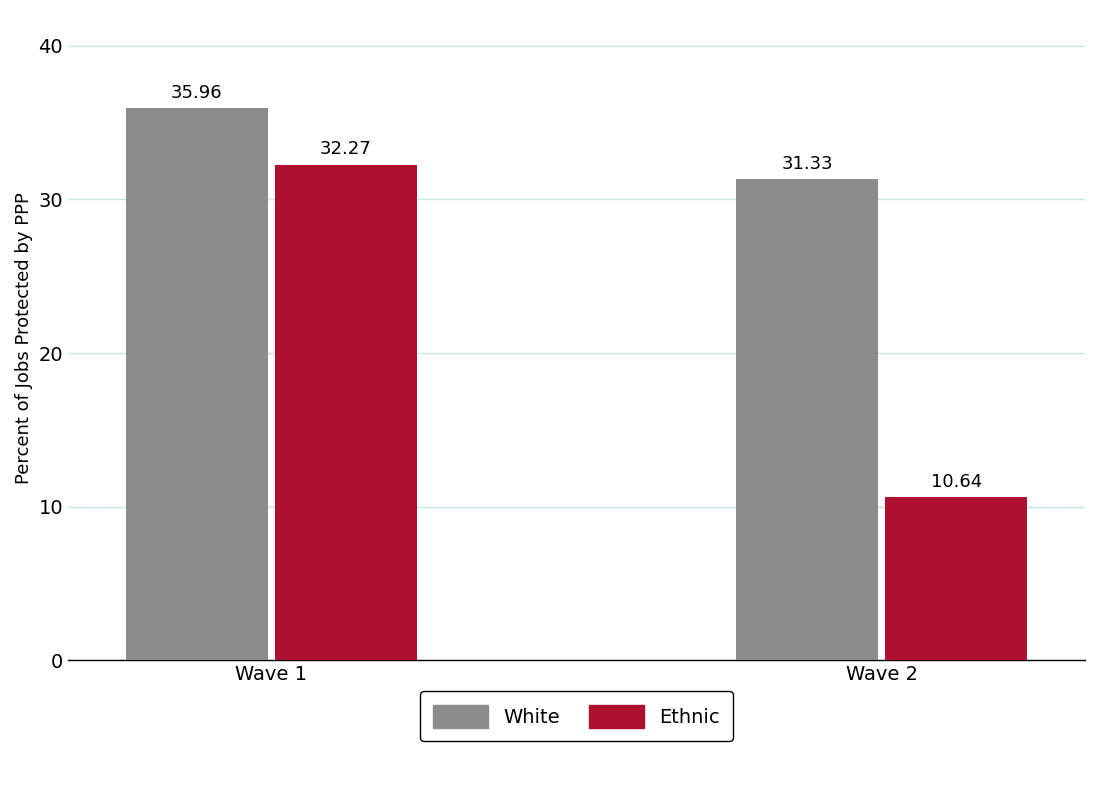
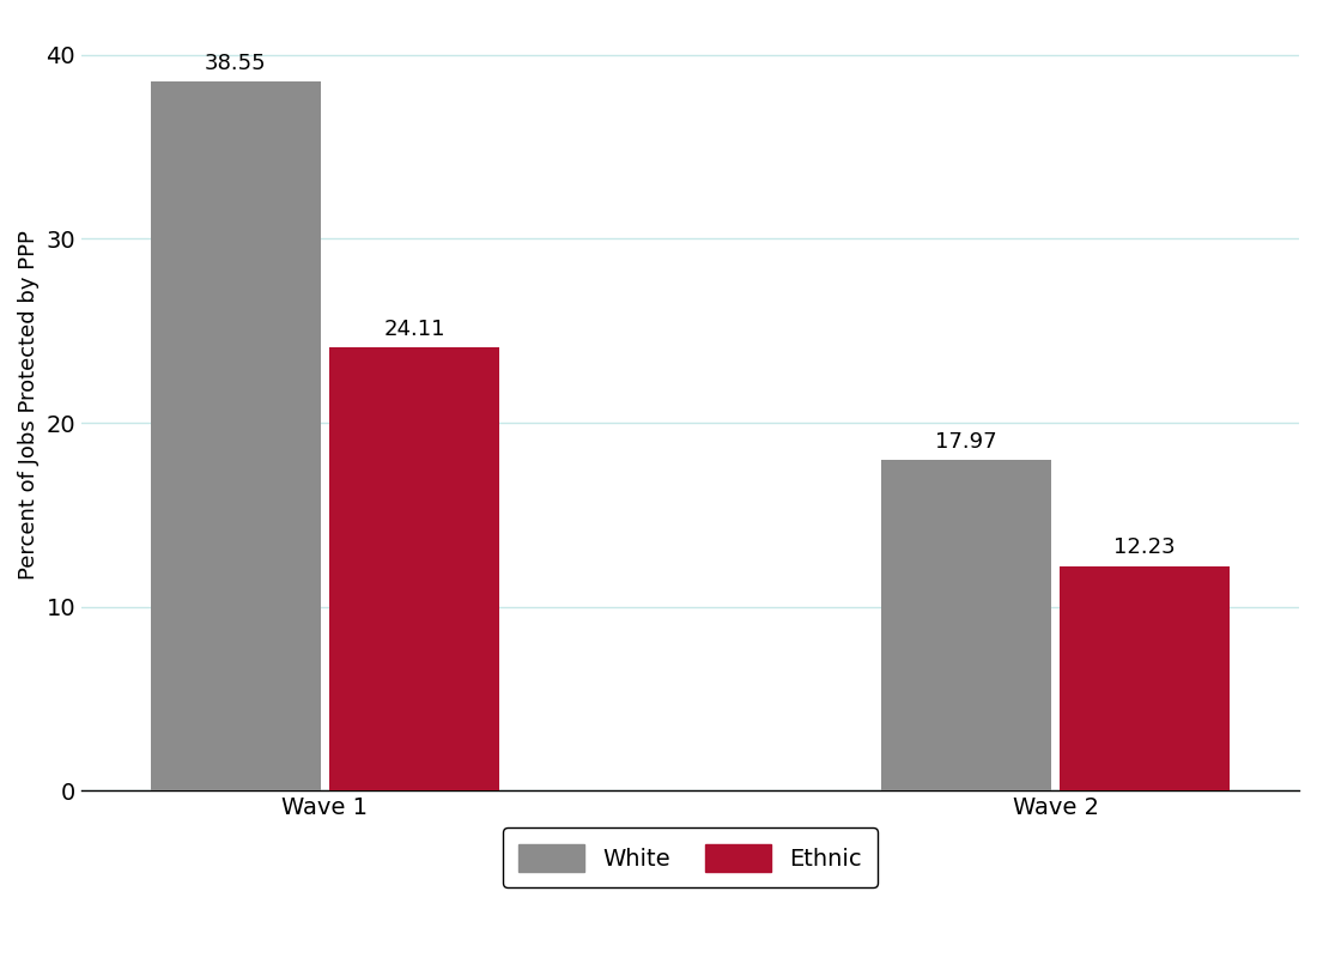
White/Wave 1: 35.96 -> 38.55
Ethnic/Wave 1: 32.27 -> 24.11
White/Wave 2: 31.33 -> 17.97
Ethnic/Wave 2: 10.64 -> 12.23
